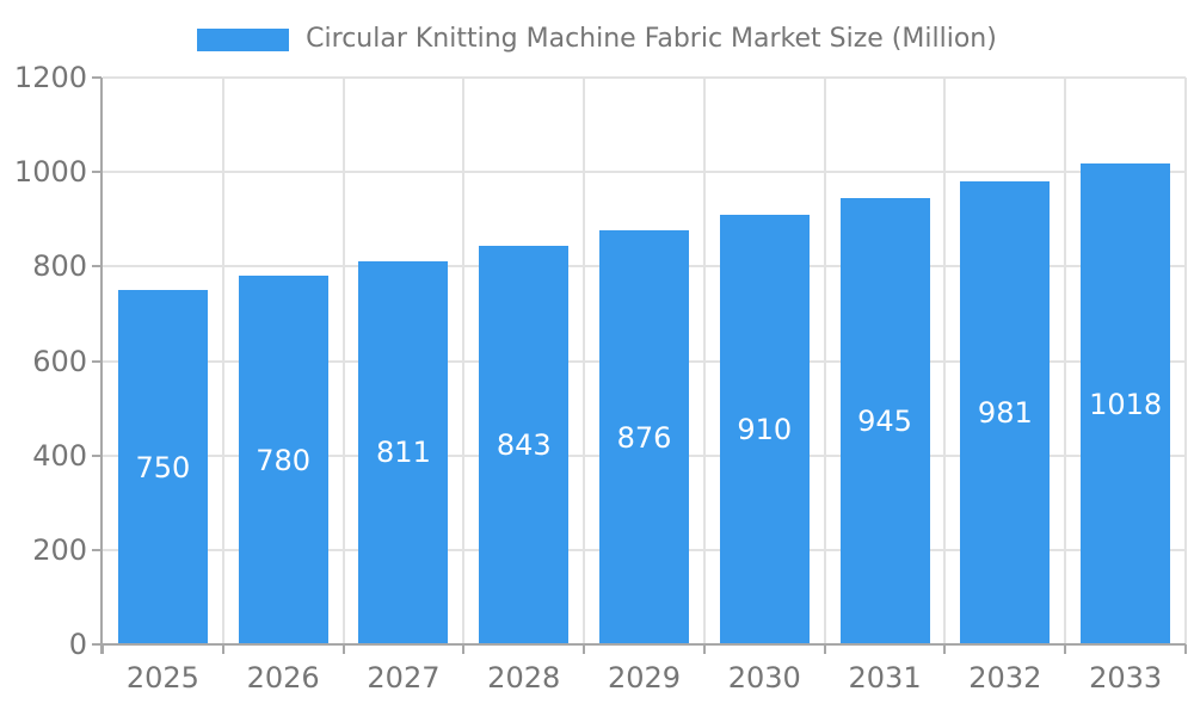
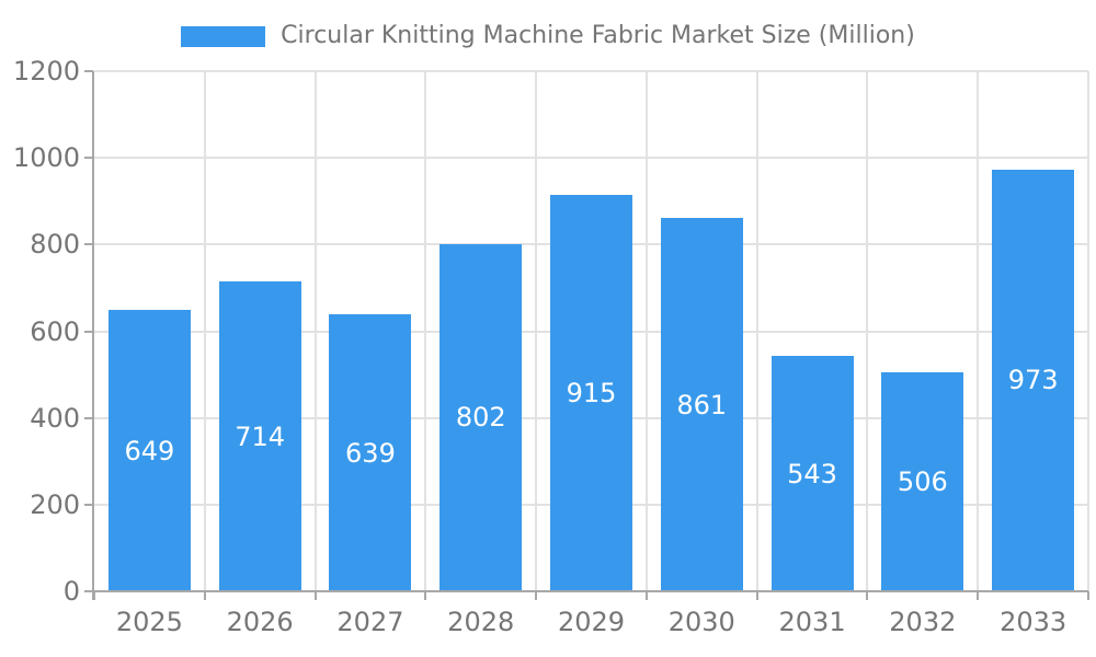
2025: 750 -> 649
2026: 780 -> 714
2027: 811 -> 639
2028: 843 -> 802
2029: 876 -> 915
2030: 910 -> 861
2031: 945 -> 543
2032: 981 -> 506
2033: 1018 -> 973
